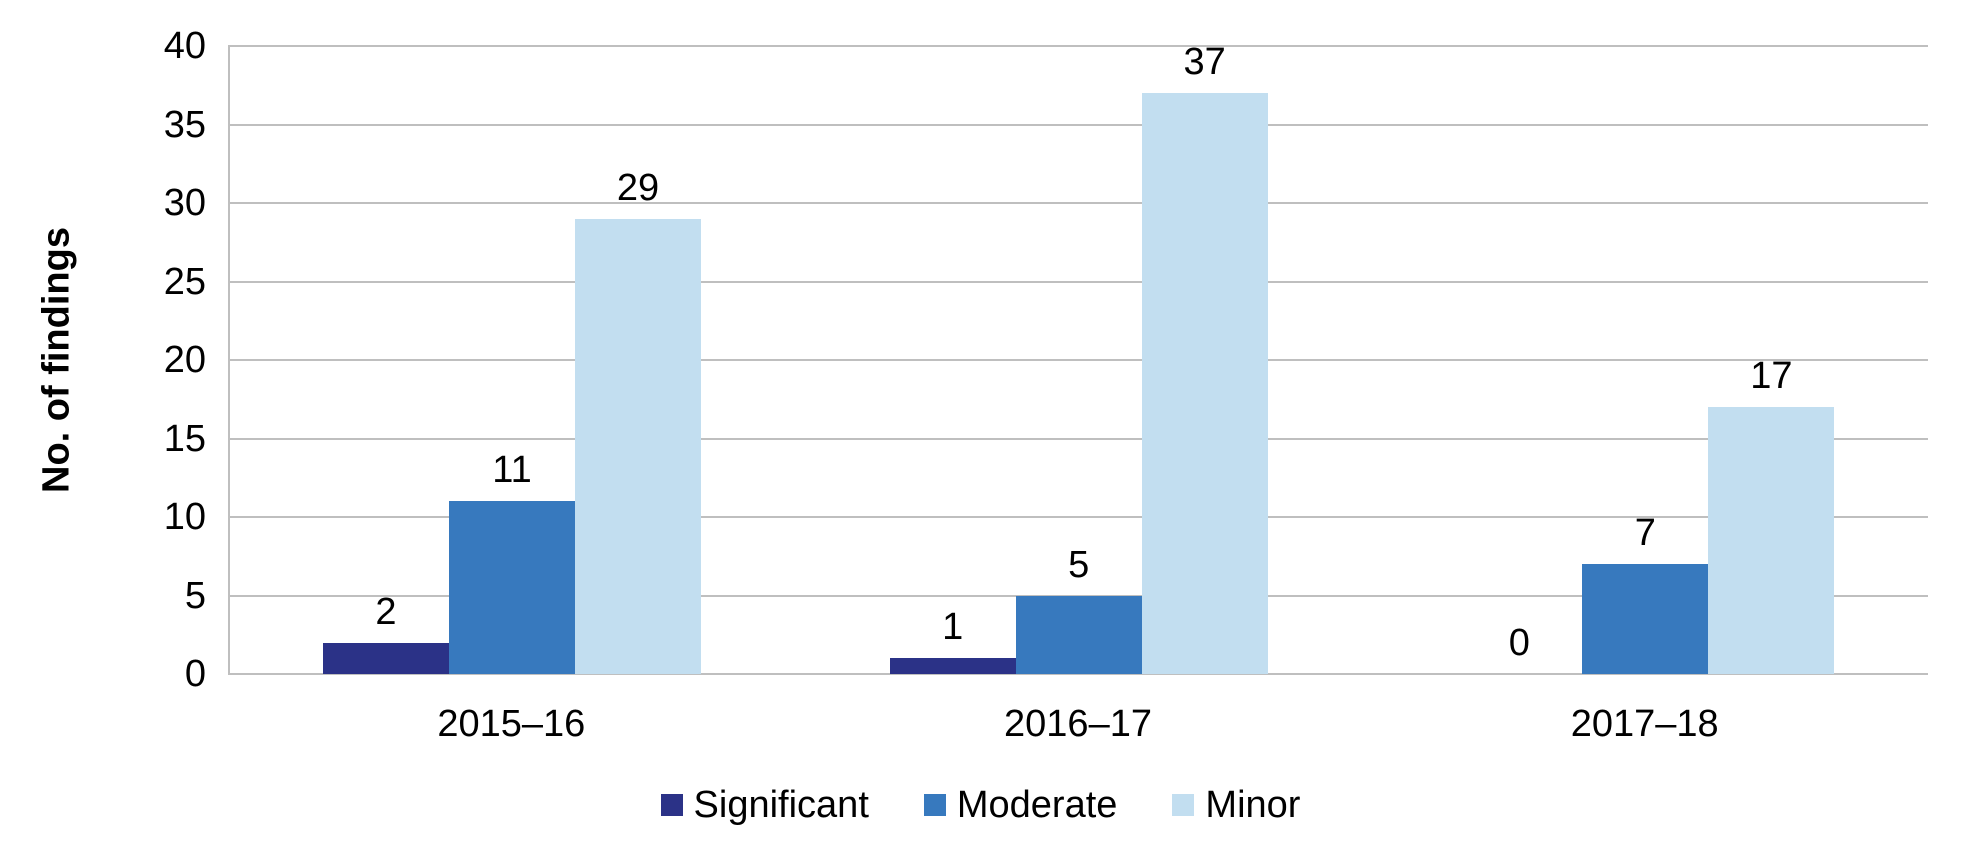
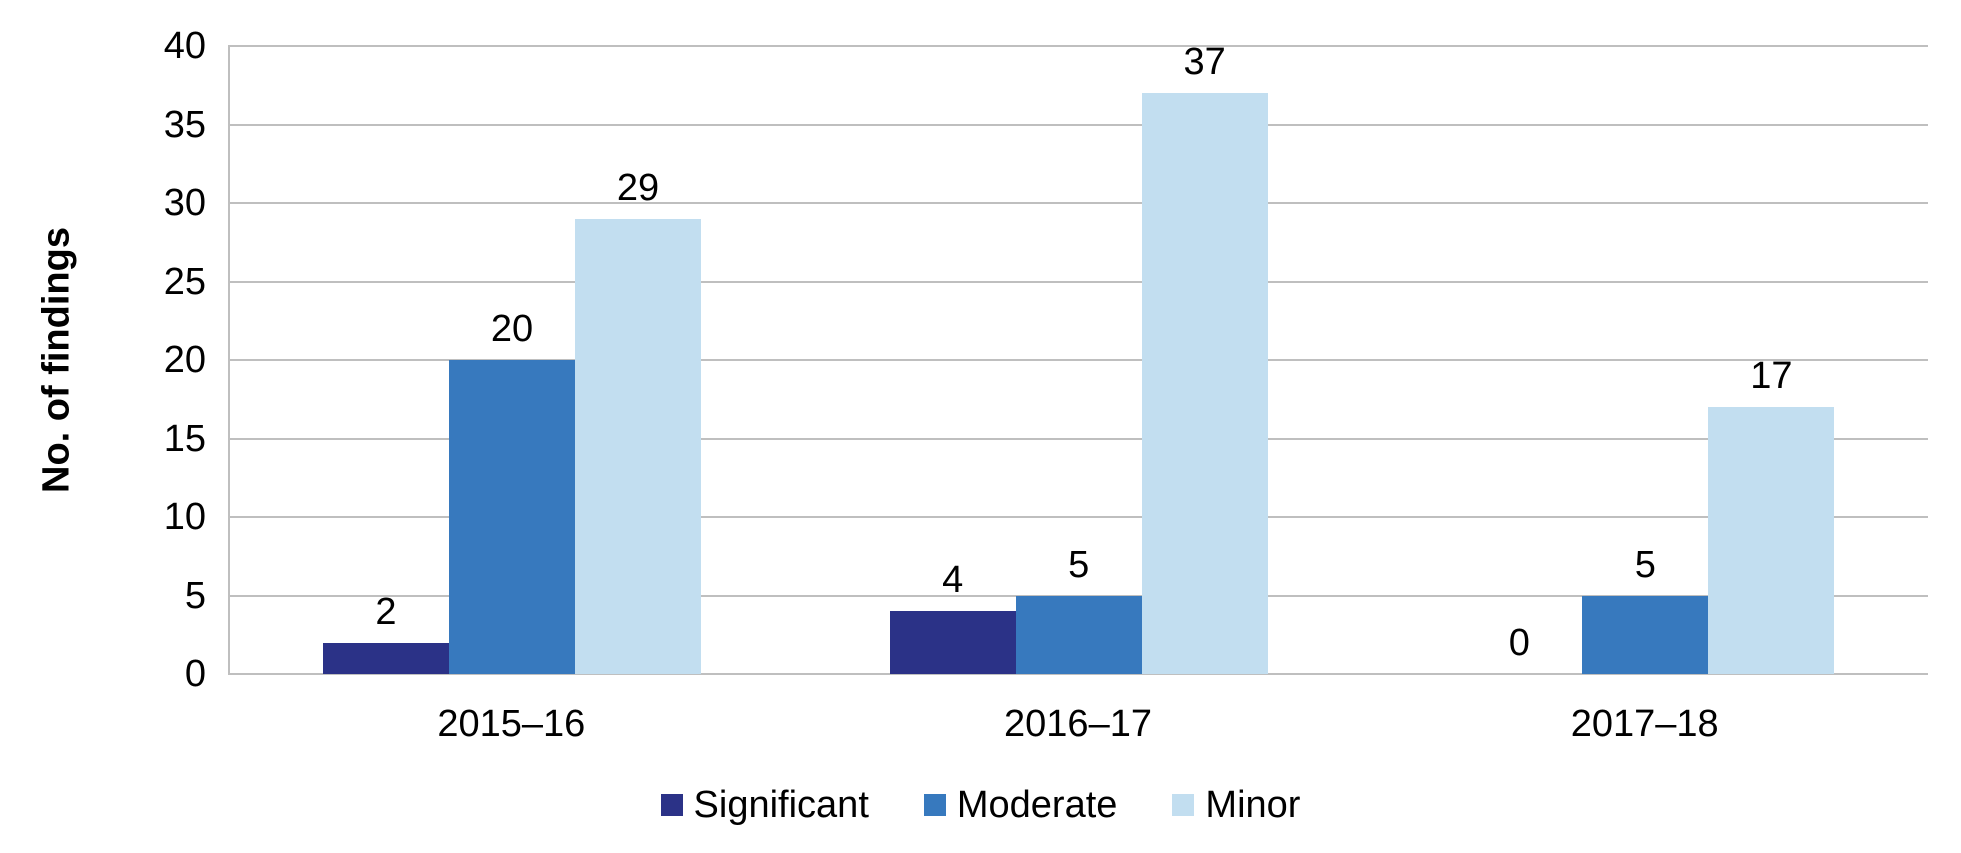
Moderate/2015–16: 11 -> 20
Significant/2016–17: 1 -> 4
Moderate/2017–18: 7 -> 5
